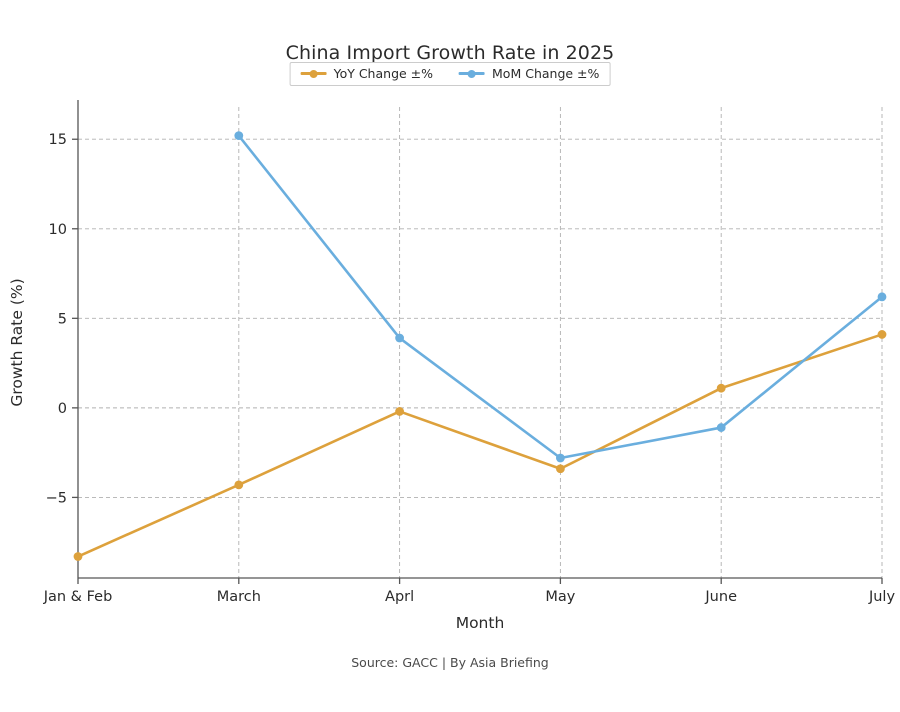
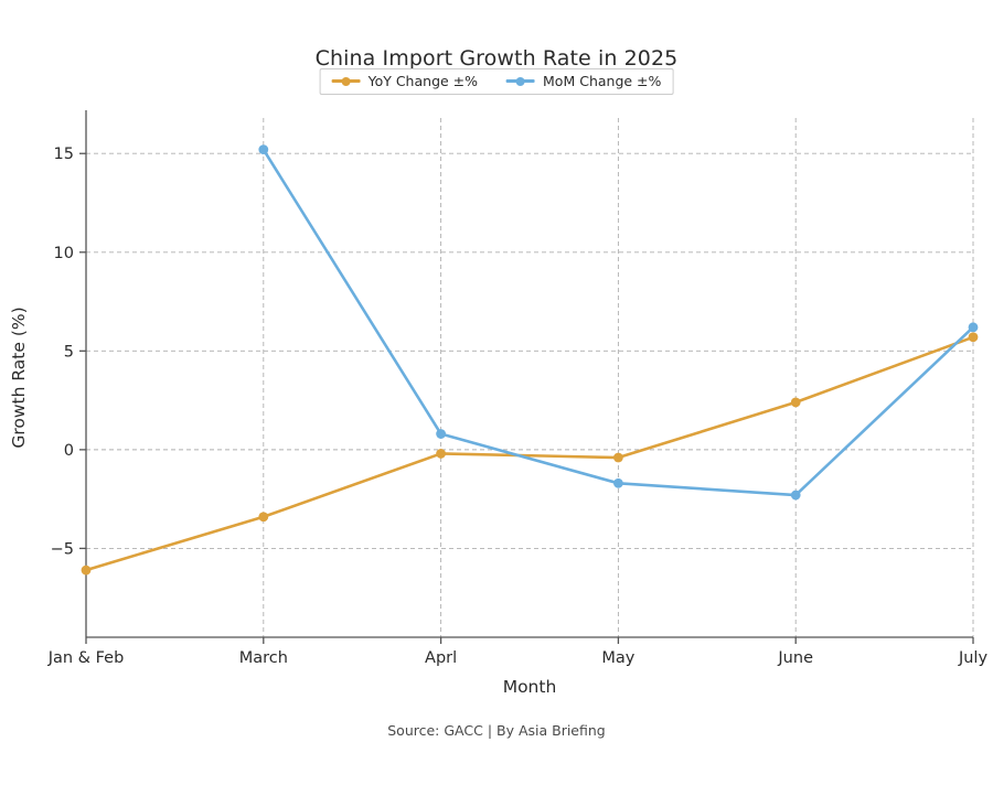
YoY Change ±%/Jan & Feb: -8.3 -> -6.1
YoY Change ±%/March: -4.3 -> -3.4
MoM Change ±%/Aprl: 3.9 -> 0.8
YoY Change ±%/May: -3.4 -> -0.4
MoM Change ±%/May: -2.8 -> -1.7
YoY Change ±%/June: 1.1 -> 2.4
MoM Change ±%/June: -1.1 -> -2.3
YoY Change ±%/July: 4.1 -> 5.7
